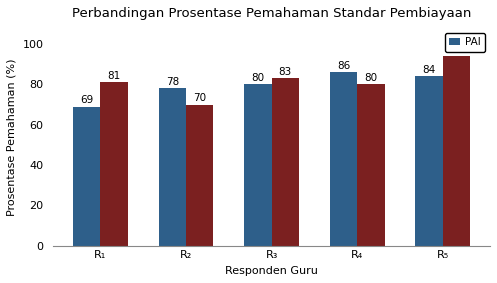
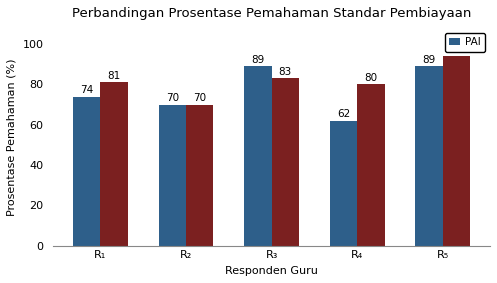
PAI/R₁: 69 -> 74
PAI/R₂: 78 -> 70
PAI/R₃: 80 -> 89
PAI/R₄: 86 -> 62
PAI/R₅: 84 -> 89
